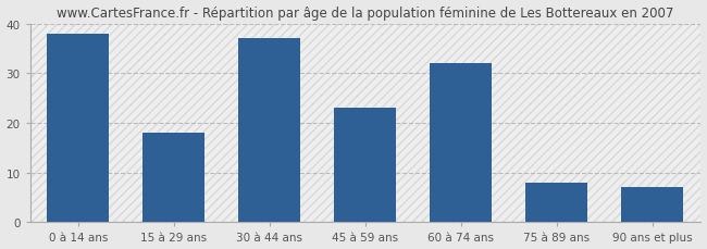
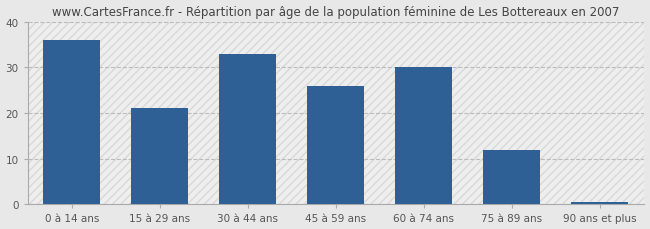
0 à 14 ans: 38.0 -> 36.0
15 à 29 ans: 18.0 -> 21.0
30 à 44 ans: 37.0 -> 33.0
45 à 59 ans: 23.0 -> 26.0
60 à 74 ans: 32.0 -> 30.0
75 à 89 ans: 8.0 -> 12.0
90 ans et plus: 7.0 -> 0.5
